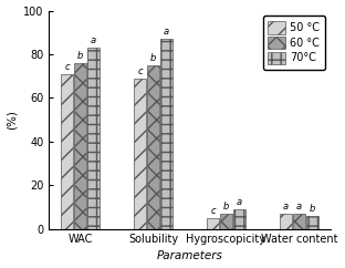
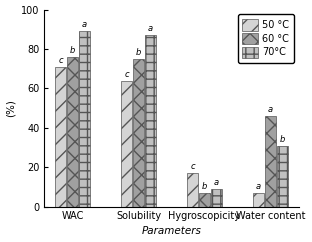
70°C/WAC: 83 -> 89
50 °C/Solubility: 69 -> 64
50 °C/Hygroscopicity: 5 -> 17
60 °C/Water content: 7 -> 46
70°C/Water content: 6 -> 31
